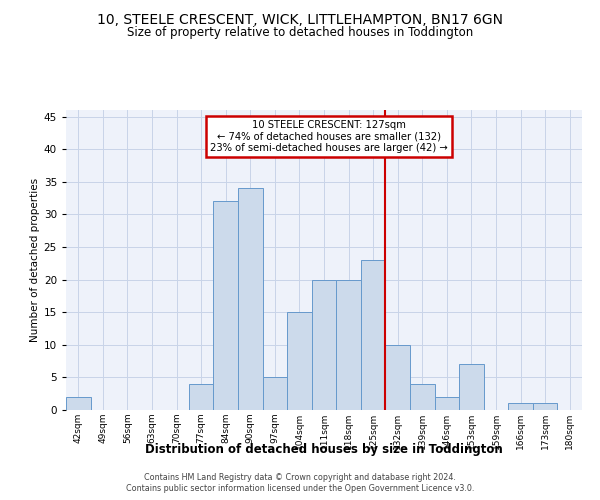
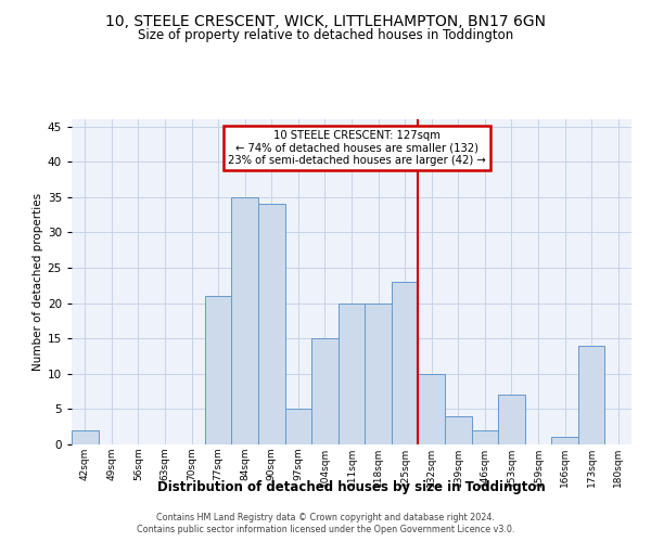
77sqm: 4 -> 21
84sqm: 32 -> 35
173sqm: 1 -> 14
